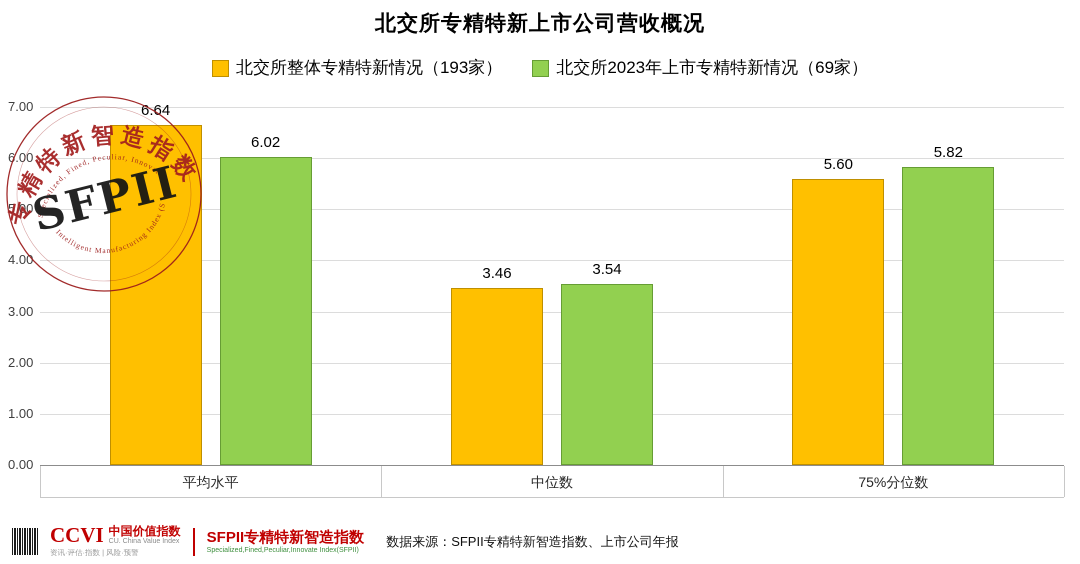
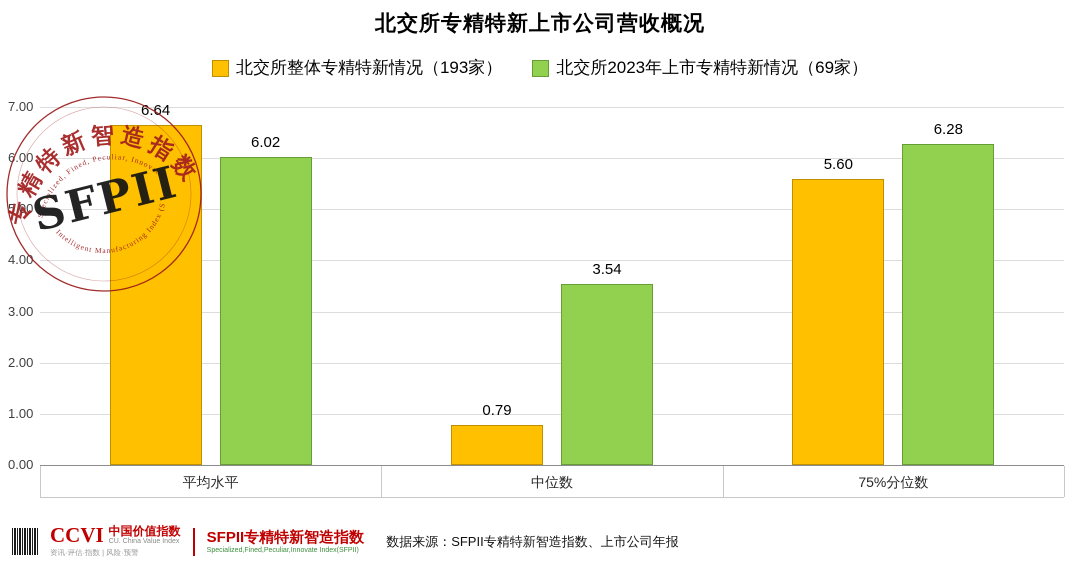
北交所整体专精特新情况（193家）/中位数: 3.46 -> 0.79
北交所2023年上市专精特新情况（69家）/75%分位数: 5.82 -> 6.28
